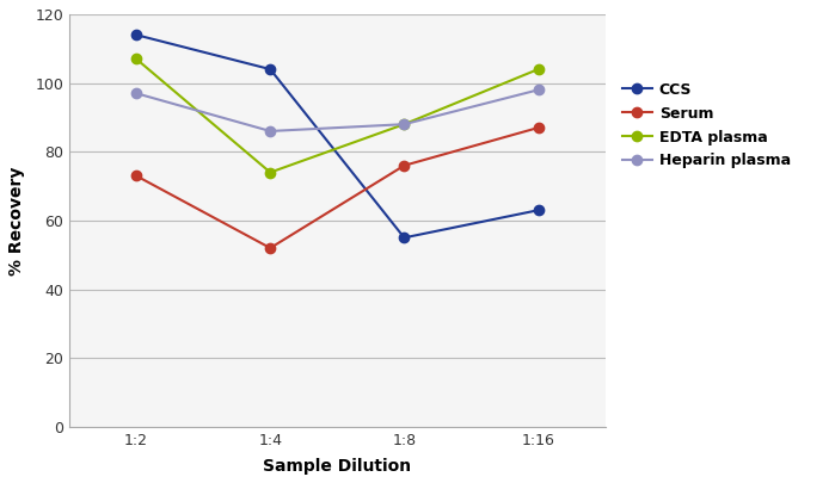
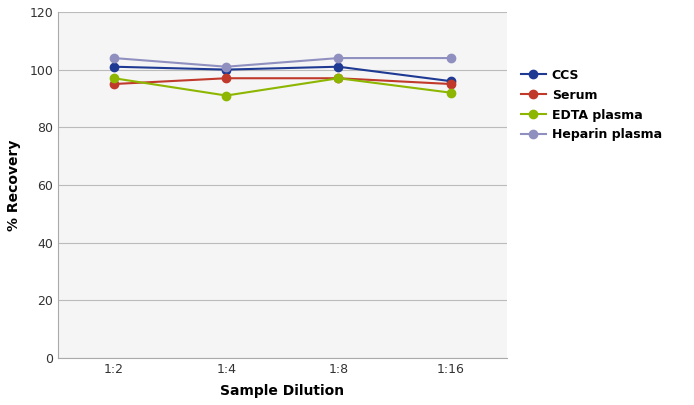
CCS/1:2: 114 -> 101
Serum/1:2: 73 -> 95
EDTA plasma/1:2: 107 -> 97
Heparin plasma/1:2: 97 -> 104
CCS/1:4: 104 -> 100
Serum/1:4: 52 -> 97
EDTA plasma/1:4: 74 -> 91
Heparin plasma/1:4: 86 -> 101
CCS/1:8: 55 -> 101
Serum/1:8: 76 -> 97
EDTA plasma/1:8: 88 -> 97
Heparin plasma/1:8: 88 -> 104
CCS/1:16: 63 -> 96
Serum/1:16: 87 -> 95
EDTA plasma/1:16: 104 -> 92
Heparin plasma/1:16: 98 -> 104
